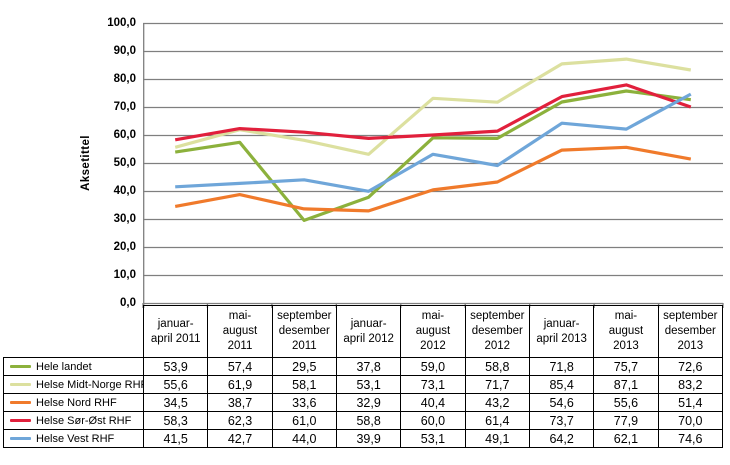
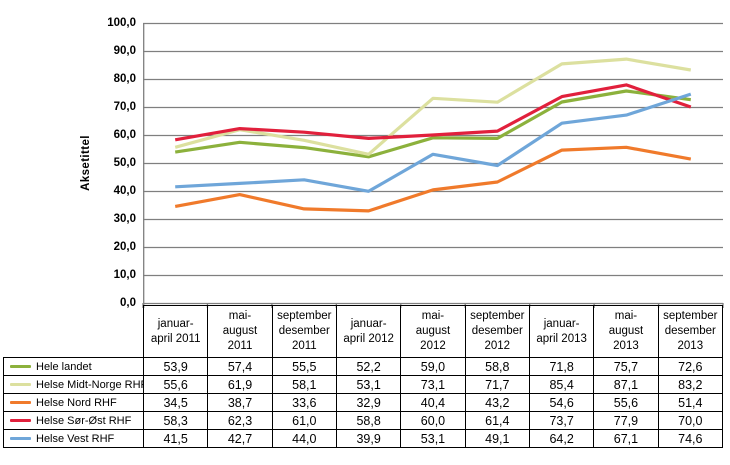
Hele landet/september desember 2011: 29,5 -> 55,5
Hele landet/januar-april 2012: 37,8 -> 52,2
Helse Vest RHF/mai-august 2013: 62,1 -> 67,1
